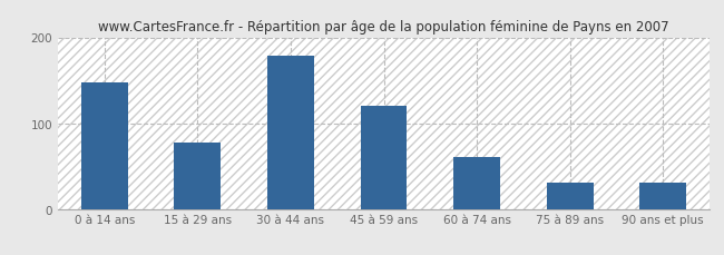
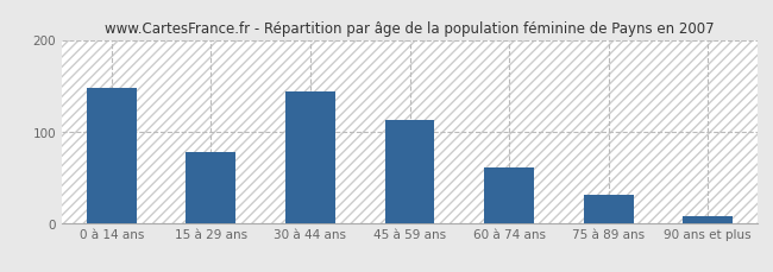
30 à 44 ans: 178 -> 143
45 à 59 ans: 120 -> 113
90 ans et plus: 30 -> 7
